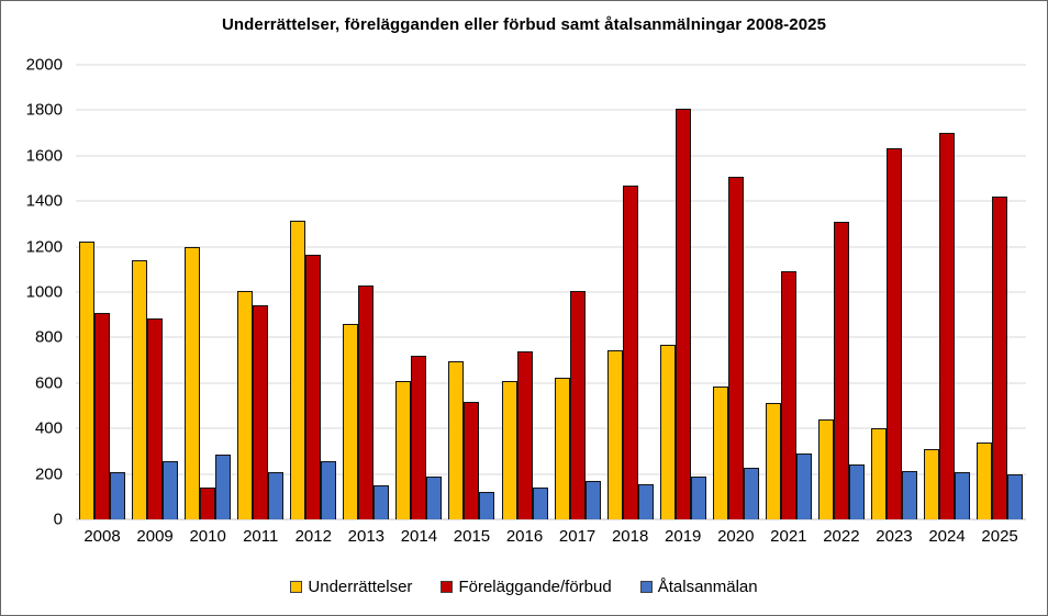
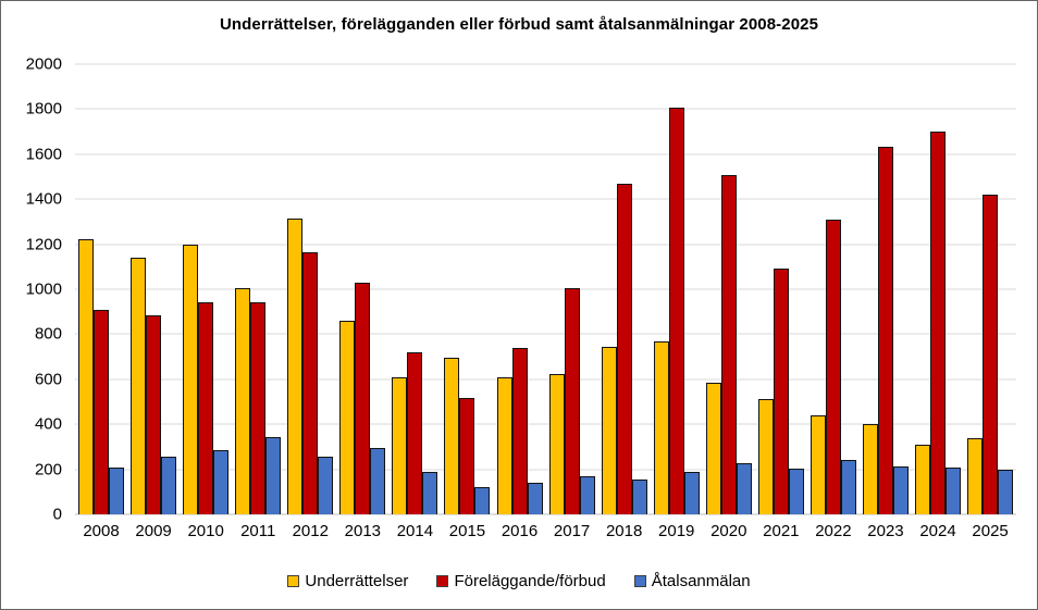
Föreläggande/förbud/2010: 140 -> 940
Åtalsanmälan/2011: 210 -> 340
Åtalsanmälan/2013: 150 -> 300
Åtalsanmälan/2021: 290 -> 200
